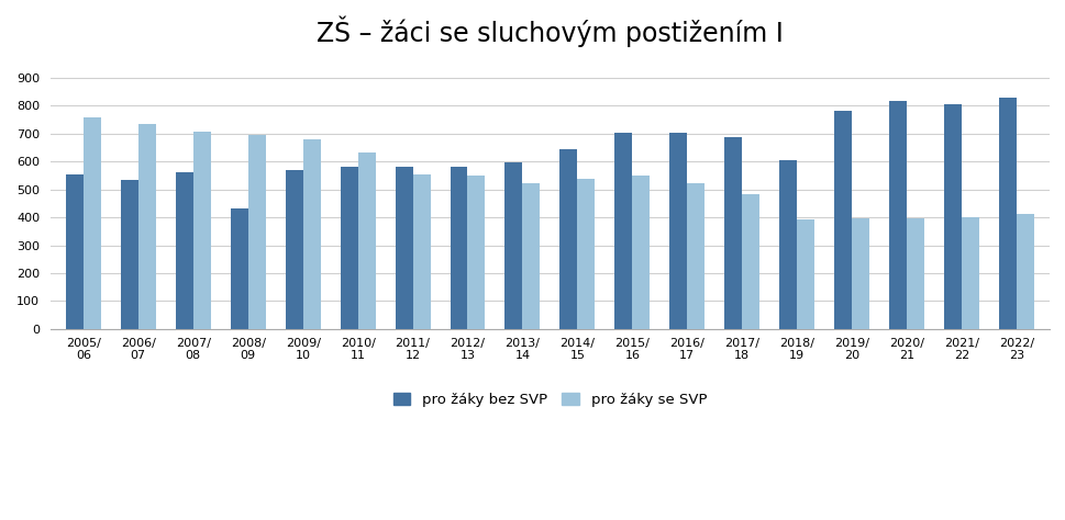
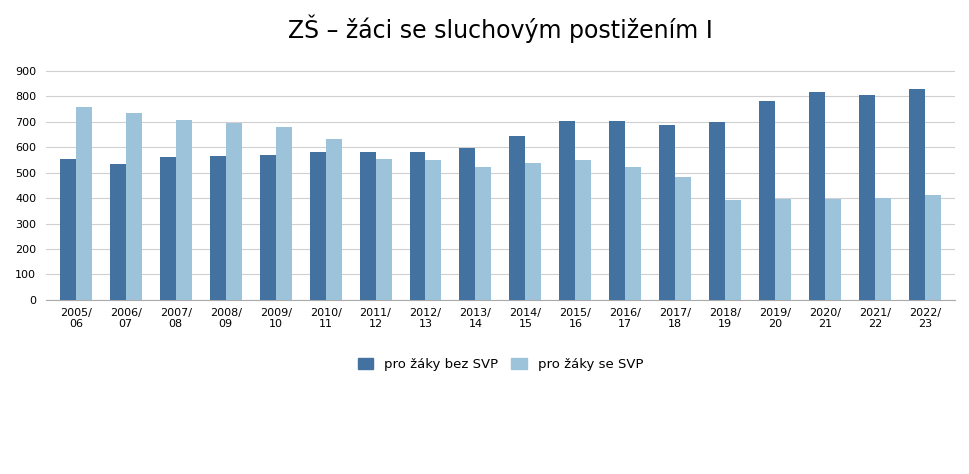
pro žáky bez SVP/2008/ 09: 430 -> 565
pro žáky bez SVP/2018/ 19: 605 -> 697
